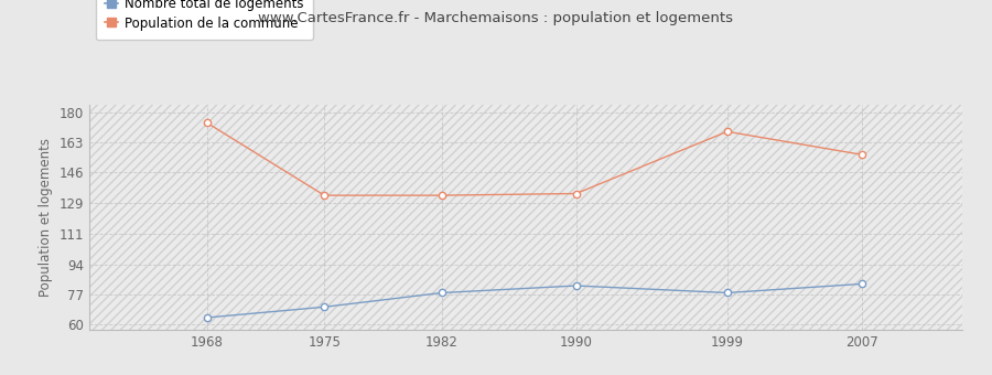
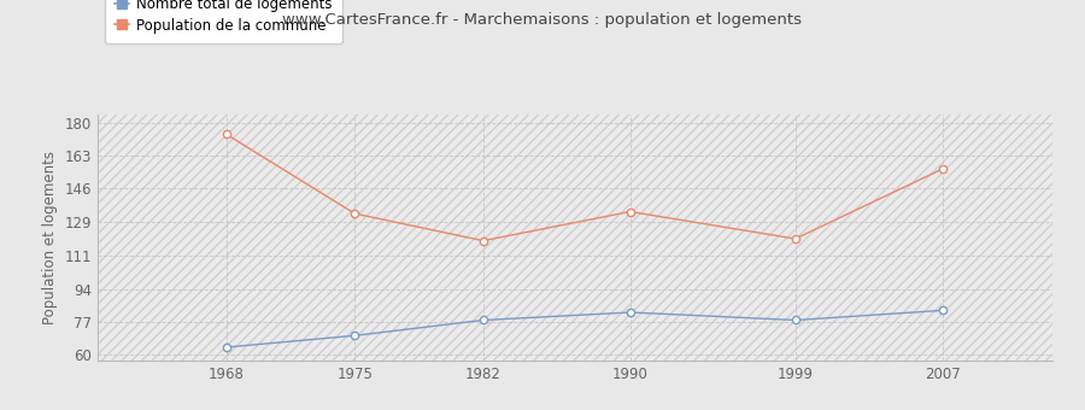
Population de la commune/1982: 133 -> 119
Population de la commune/1999: 169 -> 120
